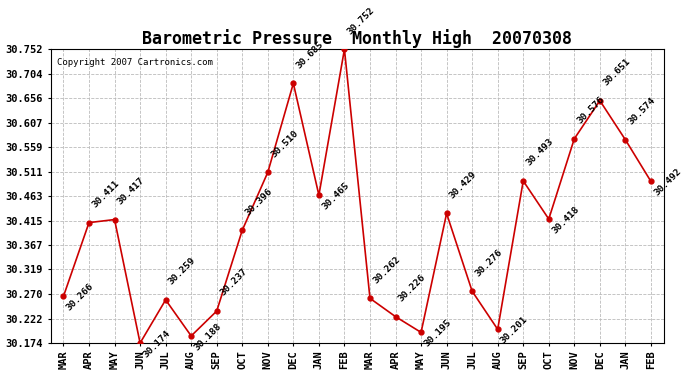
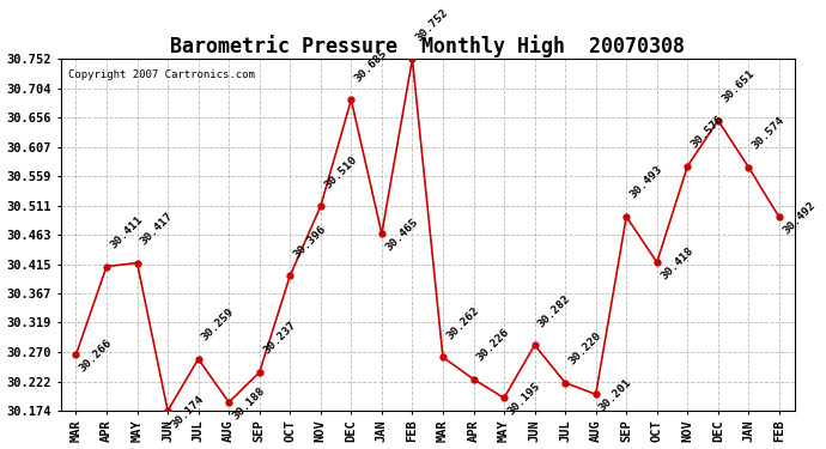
JUN: 30.429 -> 30.282
JUL: 30.276 -> 30.220
